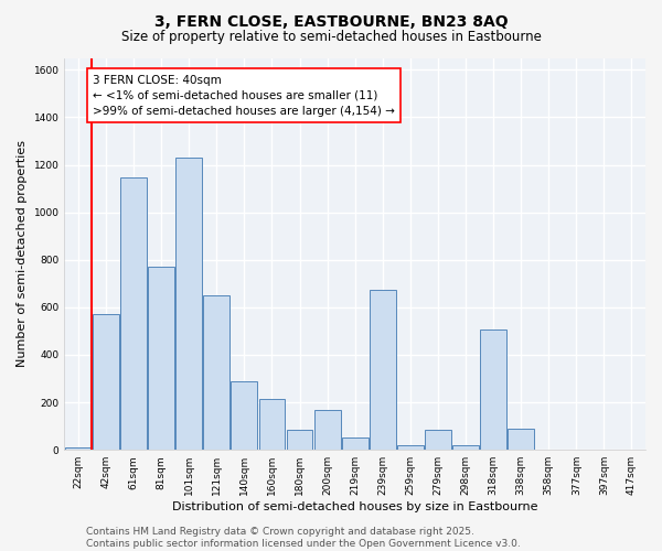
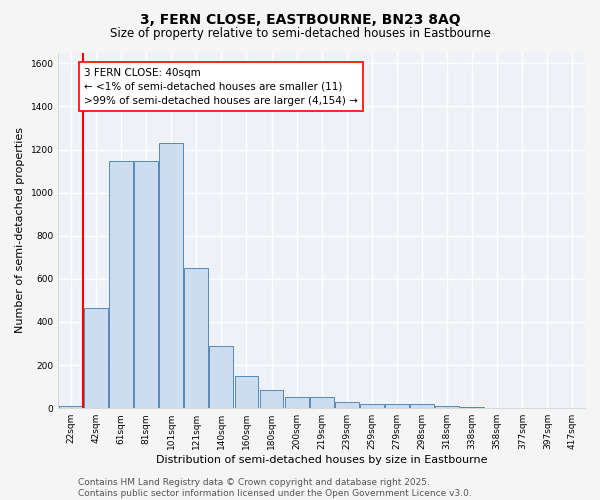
42sqm: 570 -> 465
81sqm: 770 -> 1145
160sqm: 215 -> 150
200sqm: 170 -> 50
239sqm: 675 -> 30
279sqm: 85 -> 20
318sqm: 505 -> 10
338sqm: 90 -> 5
